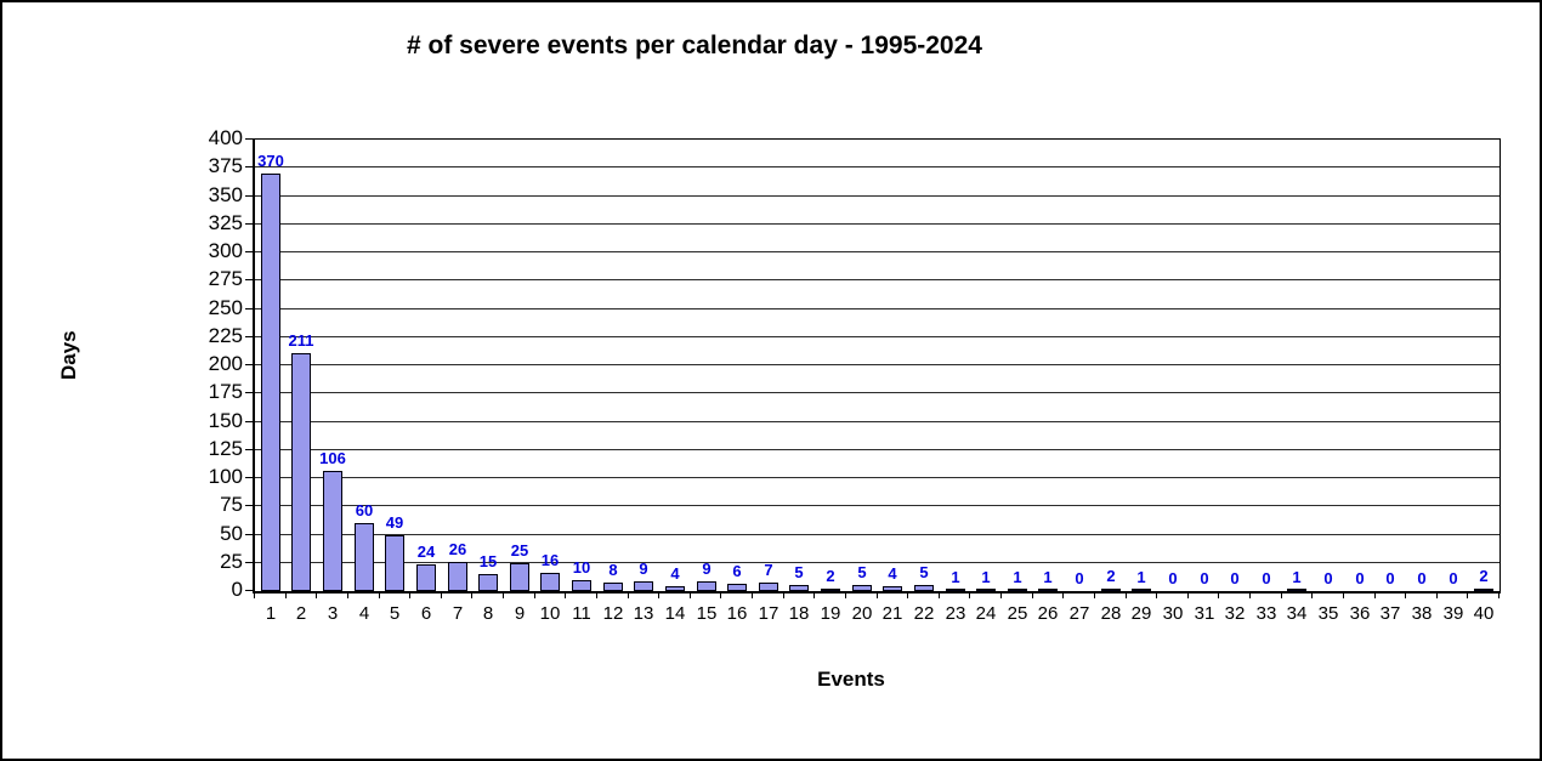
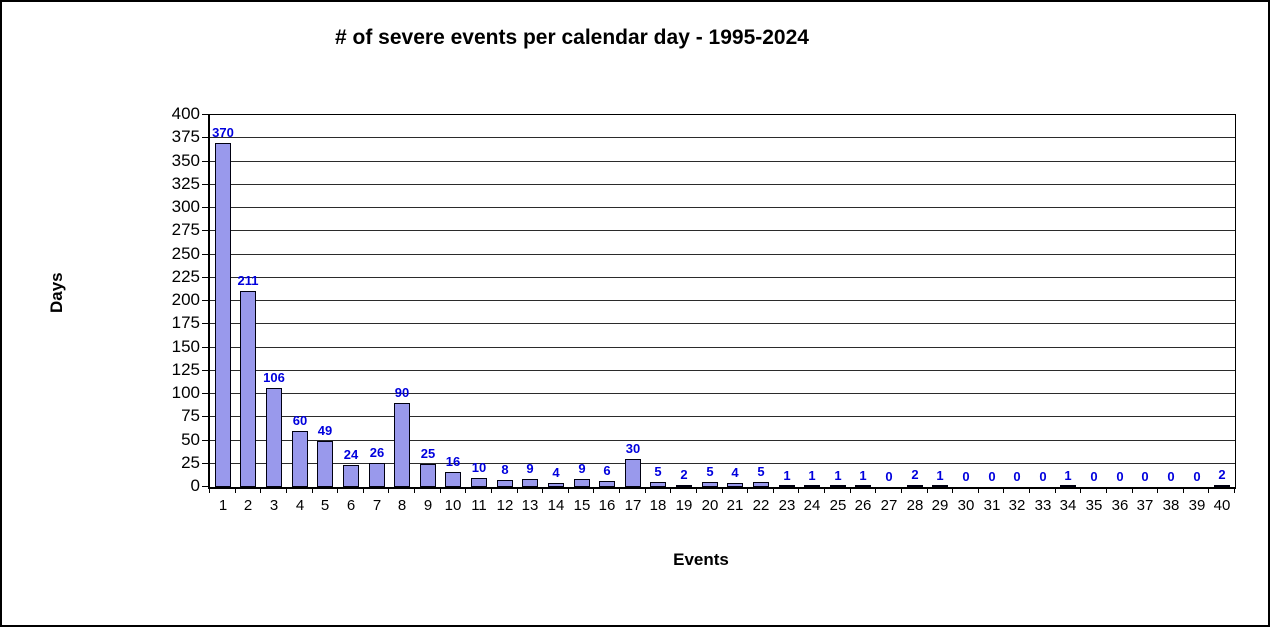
8: 15 -> 90
17: 7 -> 30
